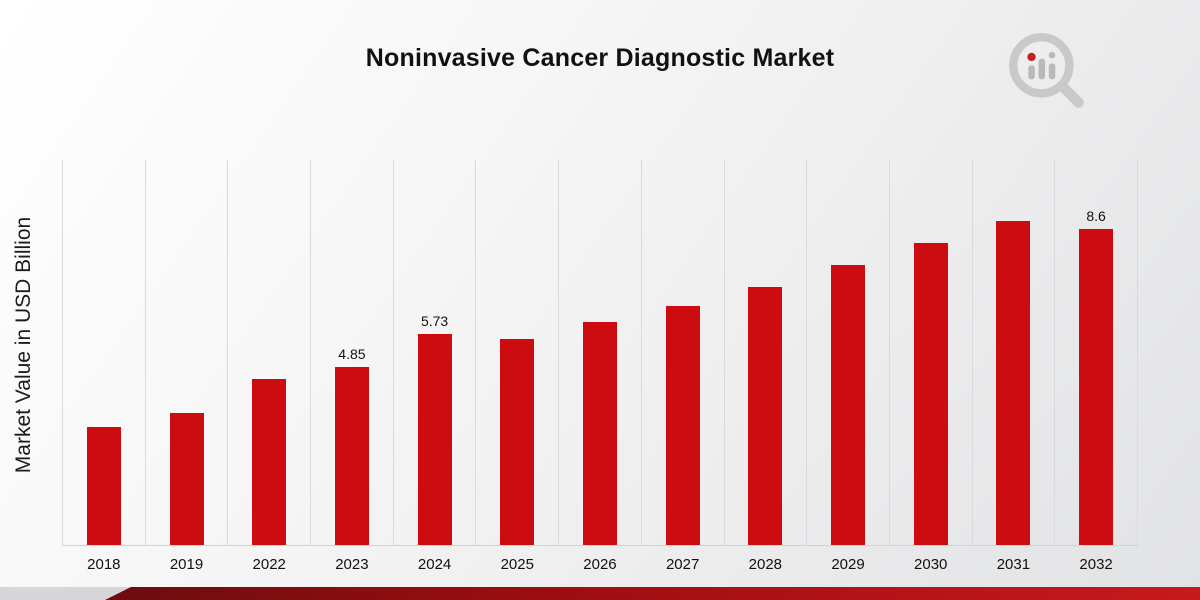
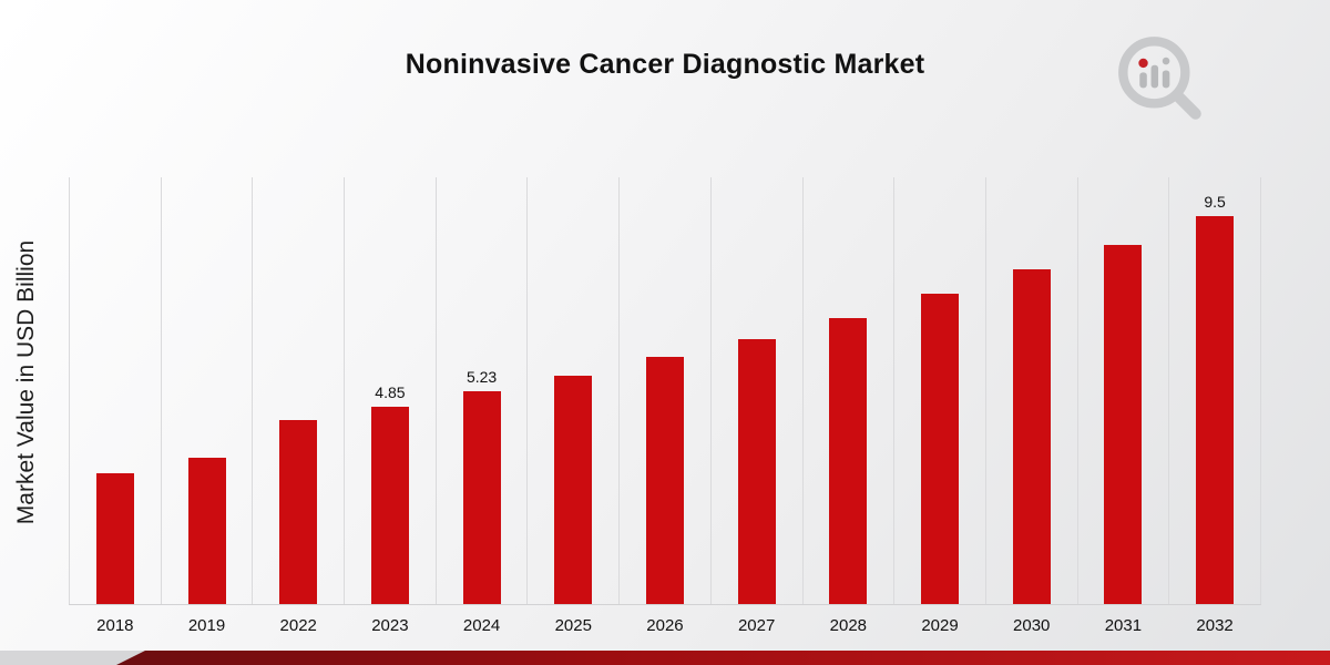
2024: 5.73 -> 5.23
2032: 8.6 -> 9.5
